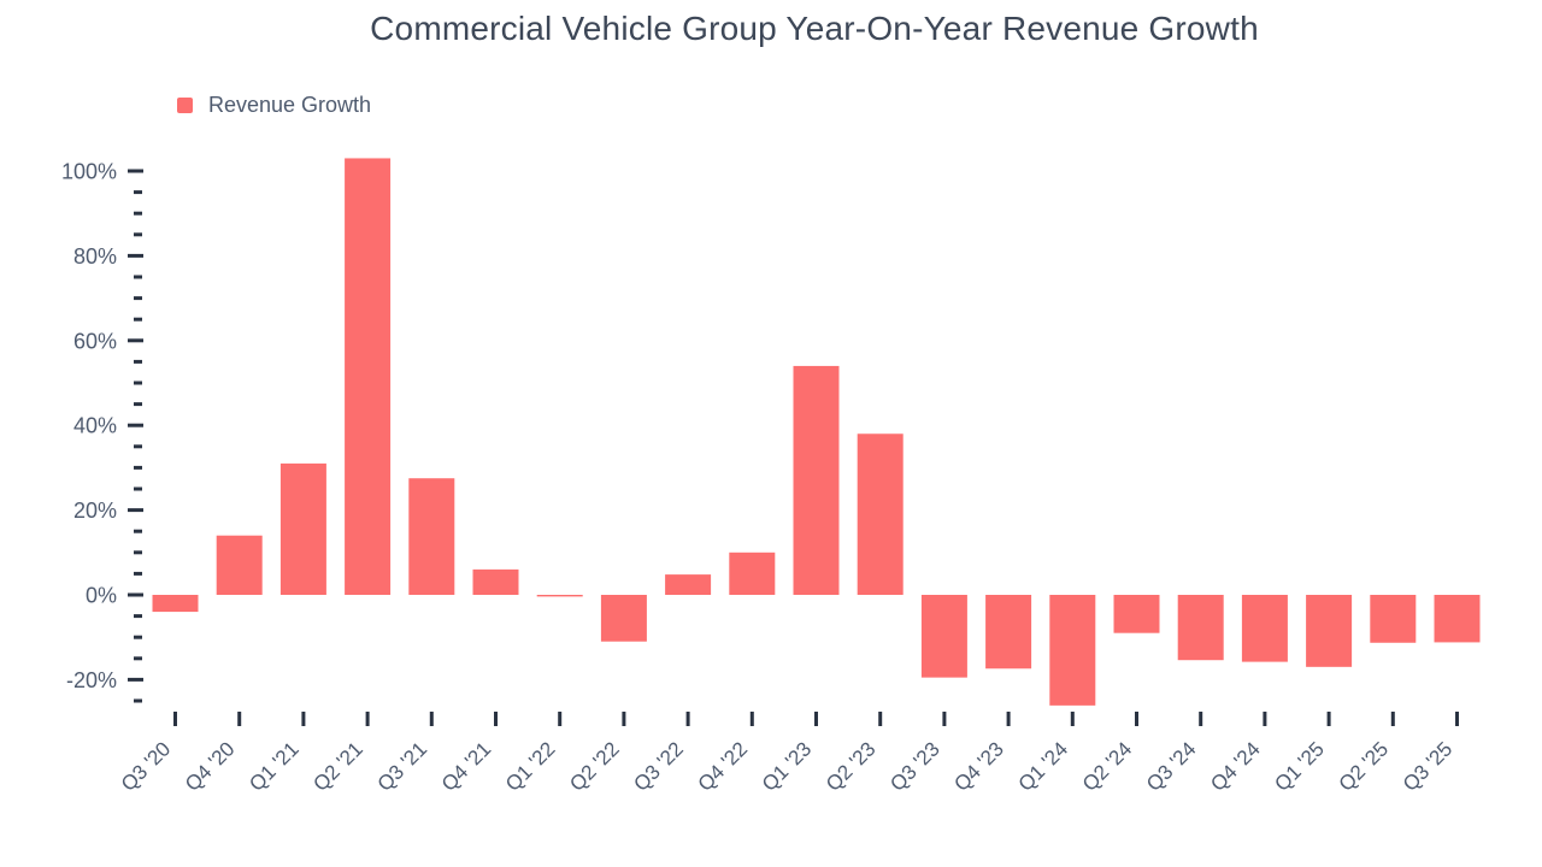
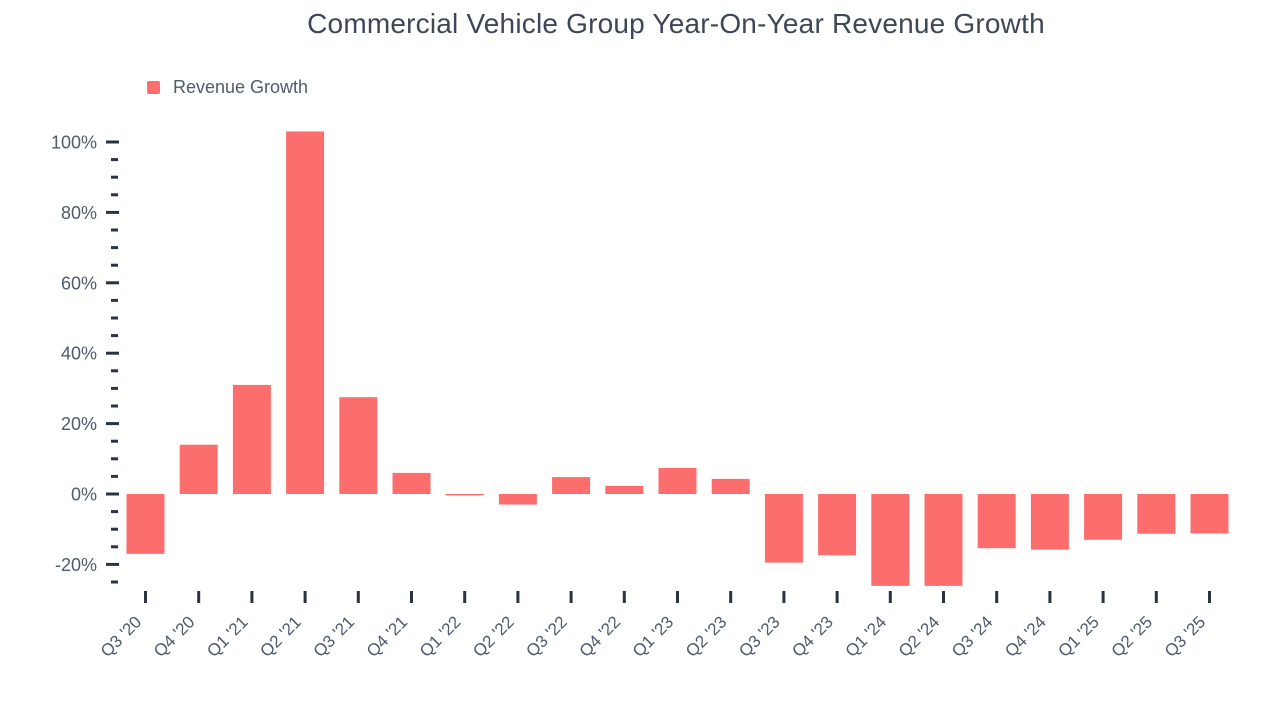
Q3 '20: -4% -> -17%
Q2 '22: -11% -> -3%
Q4 '22: 10% -> 2%
Q1 '23: 54% -> 7%
Q2 '23: 38% -> 4%
Q2 '24: -9% -> -26%
Q1 '25: -17% -> -13%
